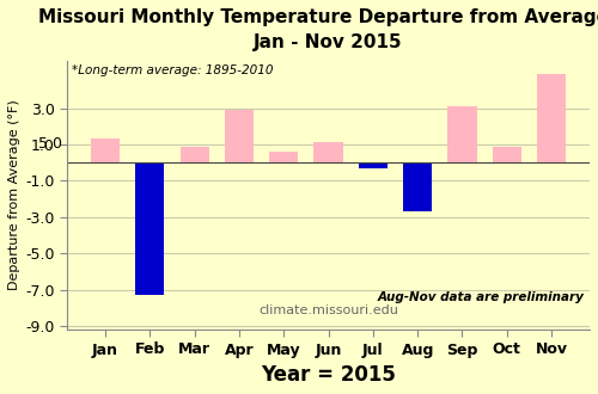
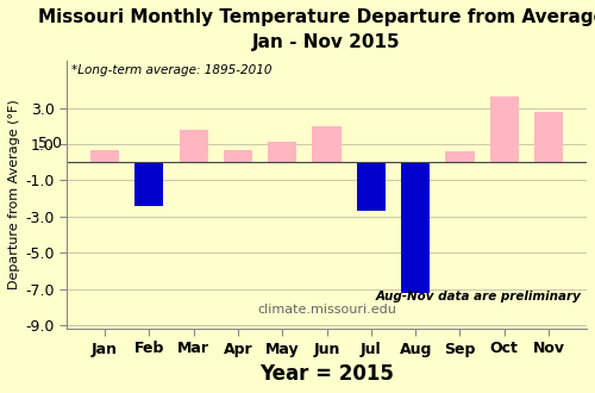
Jan: 1.3 -> 0.7
Feb: -7.3 -> -2.4
Mar: 0.9 -> 1.8
Apr: 2.9 -> 0.7
May: 0.6 -> 1.1
Jun: 1.1 -> 2.0
Jul: -0.3 -> -2.7
Aug: -2.7 -> -7.2
Sep: 3.1 -> 0.6
Oct: 0.9 -> 3.6
Nov: 4.9 -> 2.8
